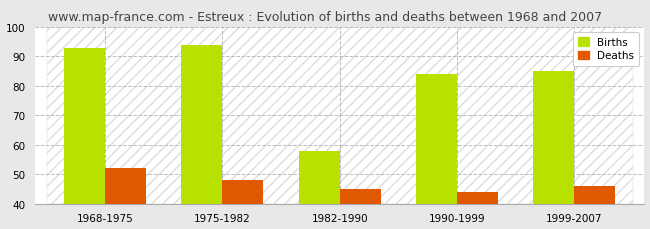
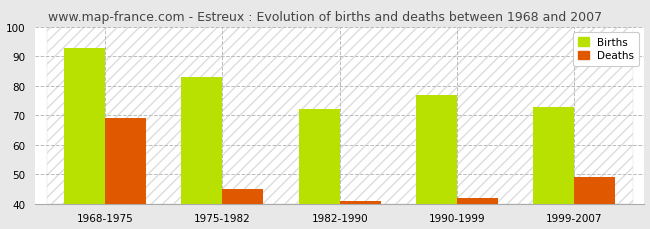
Deaths/1968-1975: 52 -> 69
Births/1975-1982: 94 -> 83
Deaths/1975-1982: 48 -> 45
Births/1982-1990: 58 -> 72
Deaths/1982-1990: 45 -> 41
Births/1990-1999: 84 -> 77
Deaths/1990-1999: 44 -> 42
Births/1999-2007: 85 -> 73
Deaths/1999-2007: 46 -> 49
